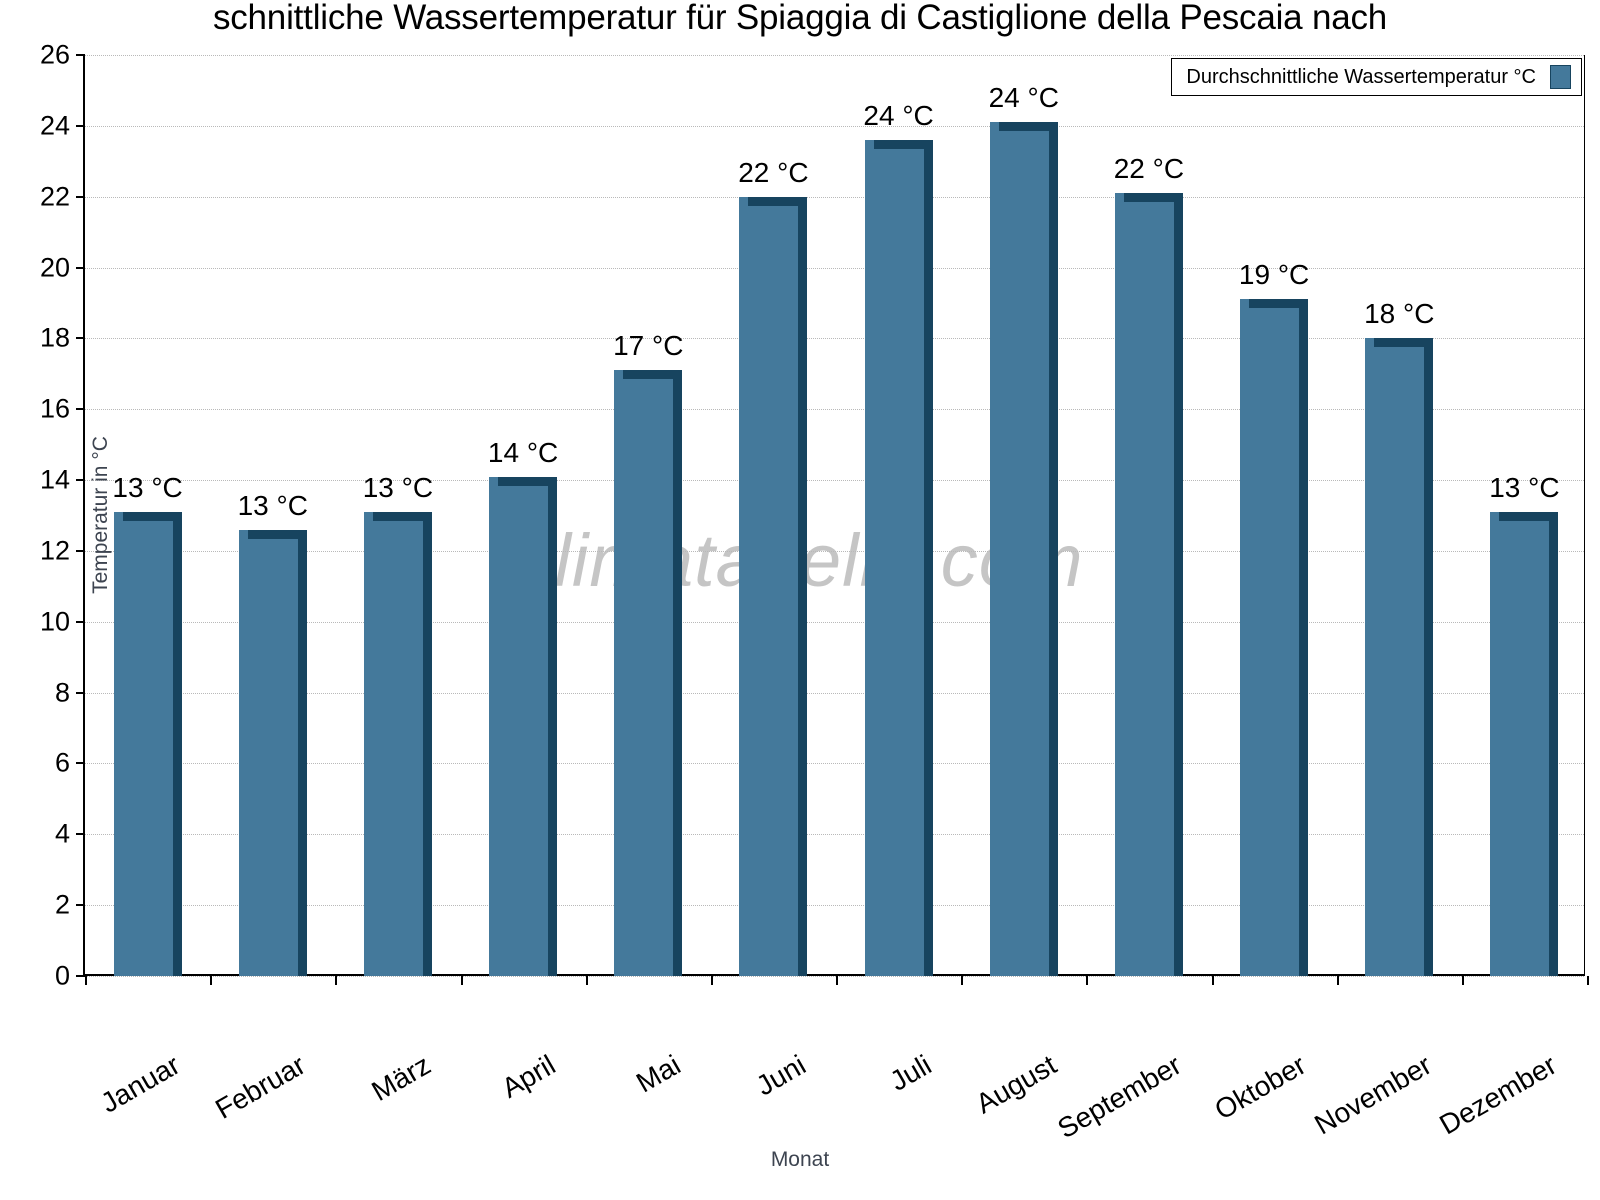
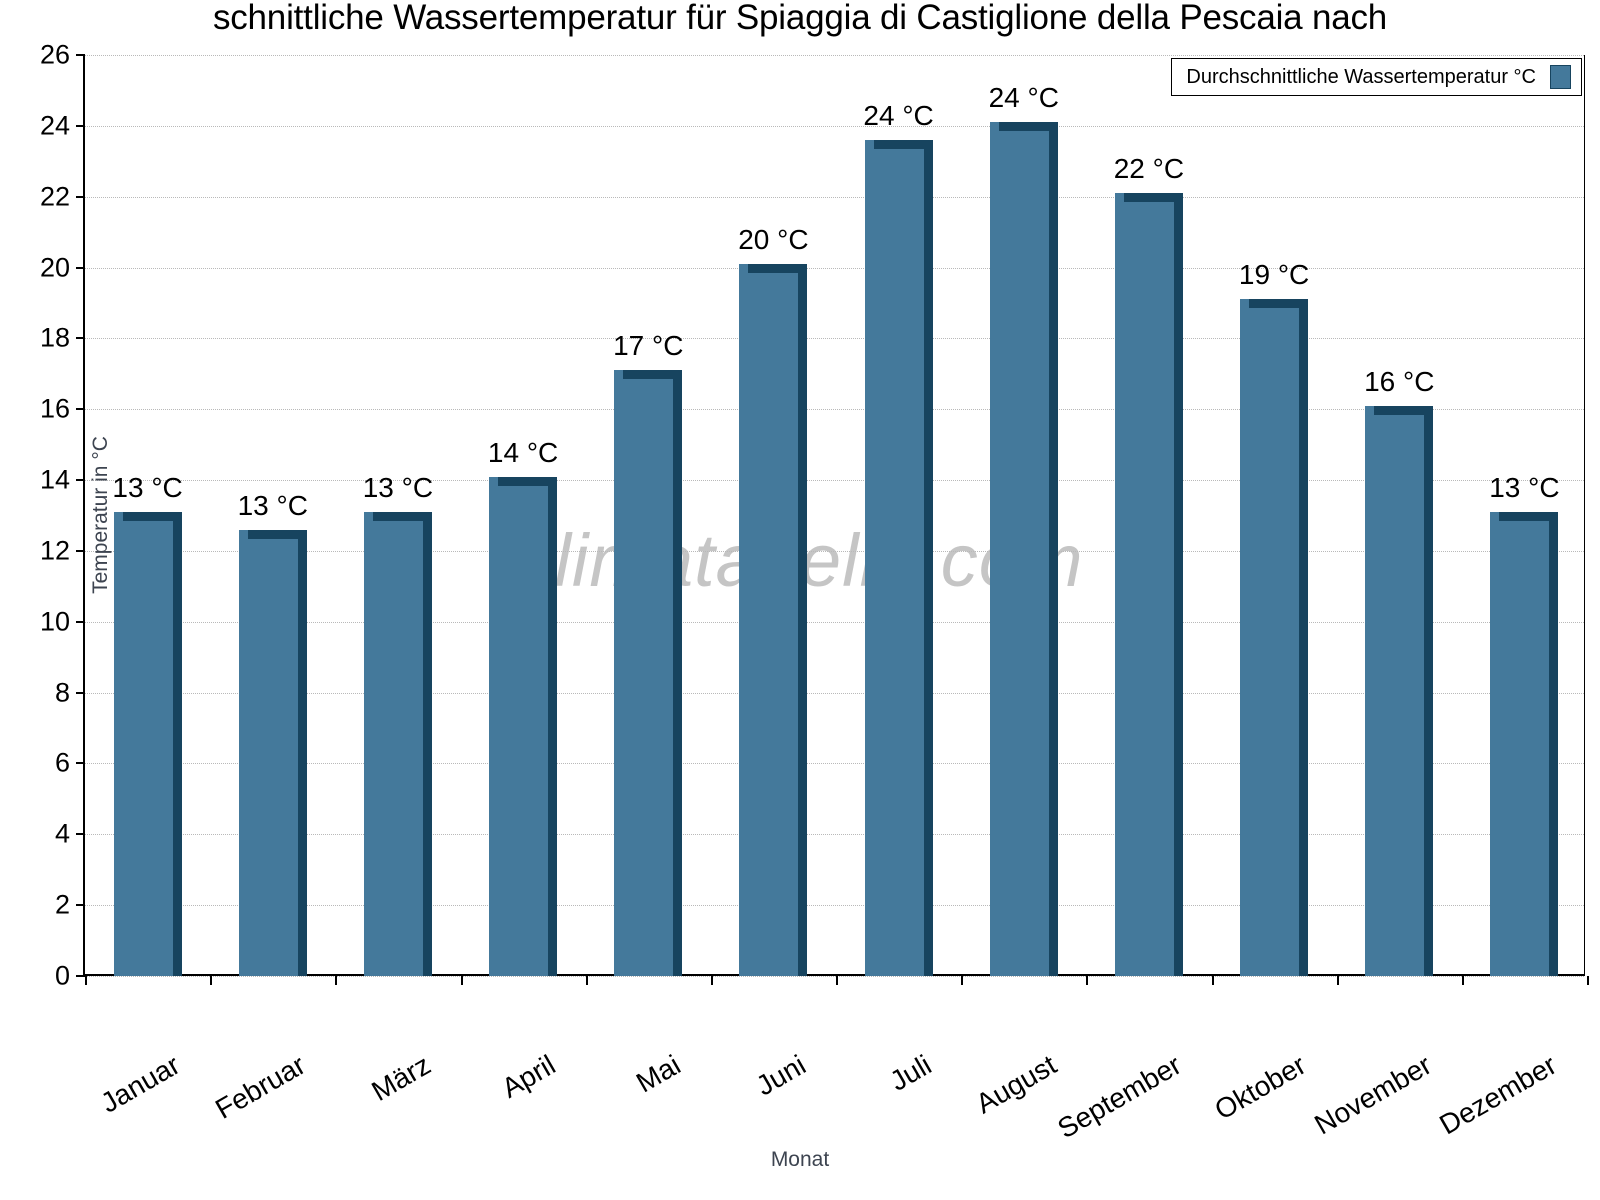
Juni: 22 -> 20
November: 18 -> 16
